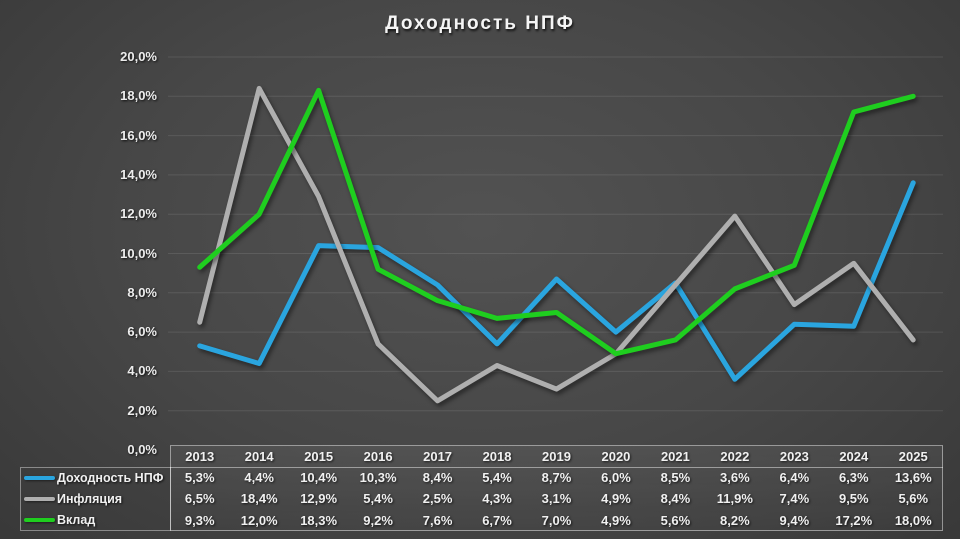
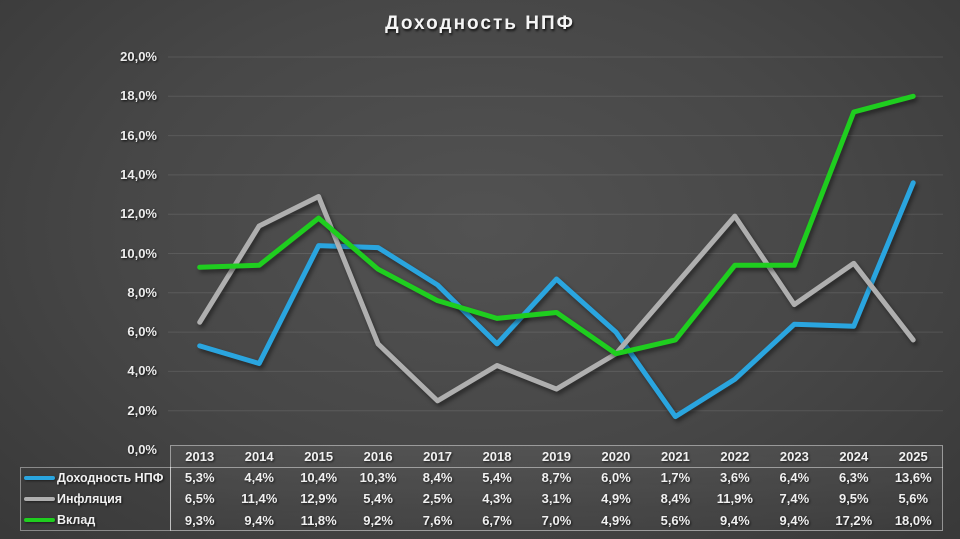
Инфляция/2014: 18,4% -> 11,4%
Вклад/2014: 12,0% -> 9,4%
Вклад/2015: 18,3% -> 11,8%
Доходность НПФ/2021: 8,5% -> 1,7%
Вклад/2022: 8,2% -> 9,4%
